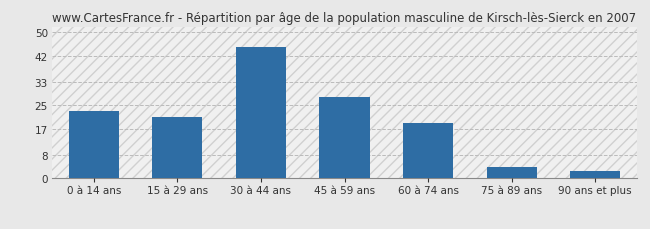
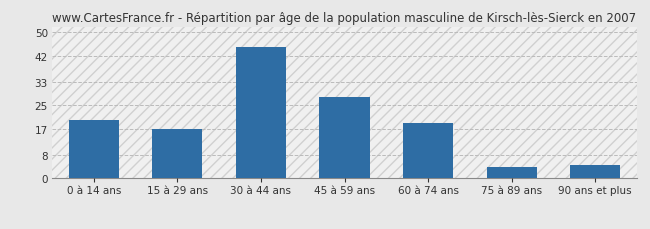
0 à 14 ans: 23.0 -> 20.0
15 à 29 ans: 21.0 -> 17.0
90 ans et plus: 2.5 -> 4.5
